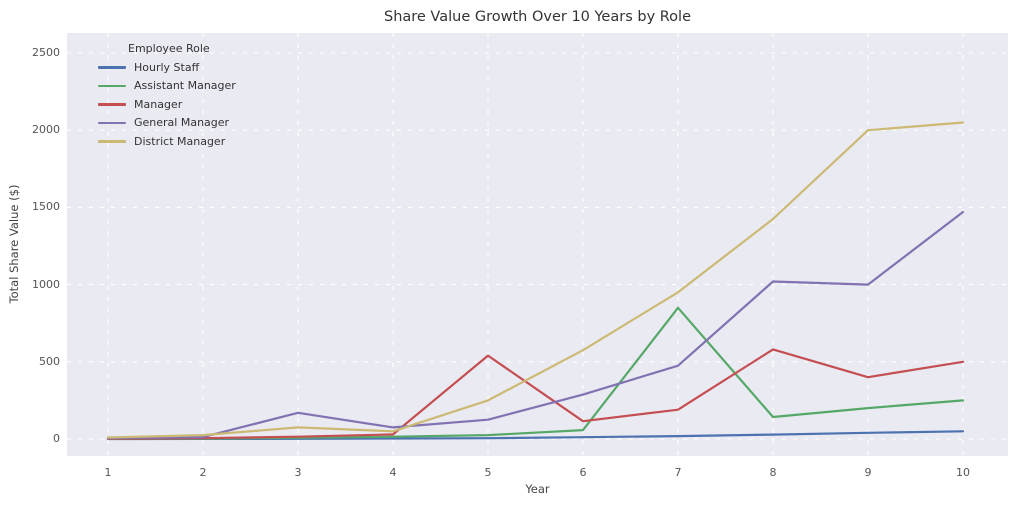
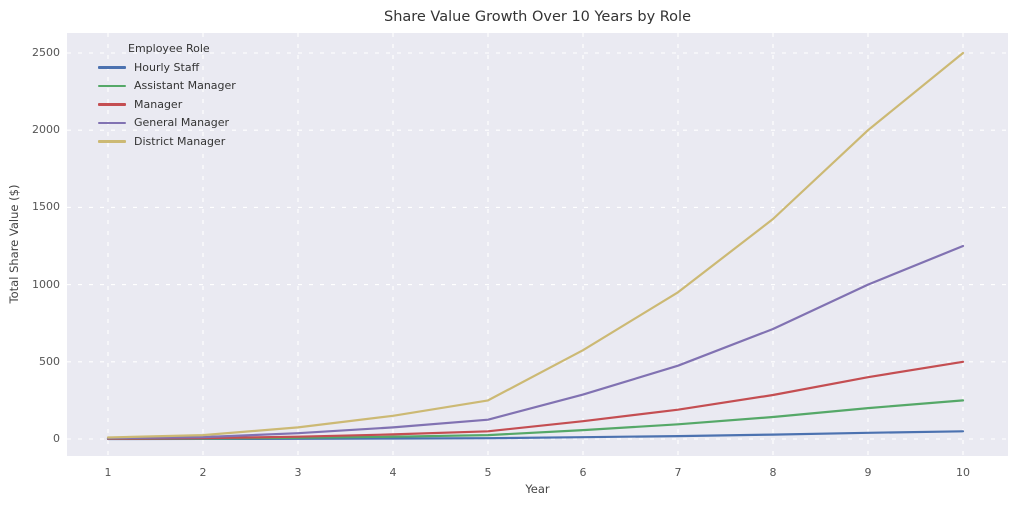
General Manager/3: 170 -> 40
District Manager/4: 50 -> 150
Manager/5: 540 -> 50
Assistant Manager/7: 850 -> 100
Manager/8: 580 -> 280
General Manager/8: 1020 -> 710
General Manager/10: 1470 -> 1250
District Manager/10: 2050 -> 2500
